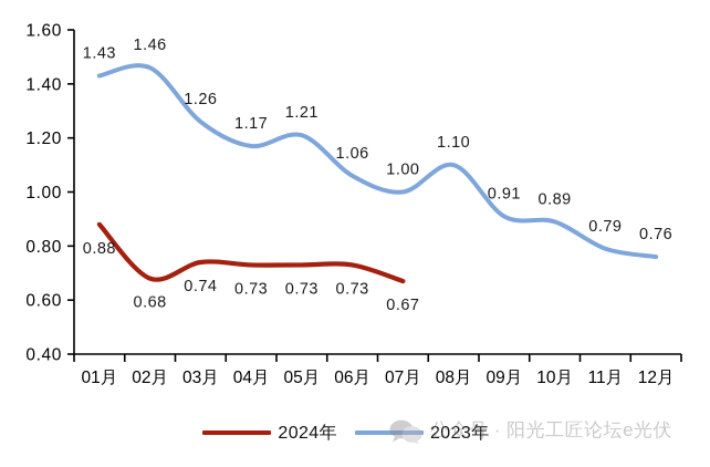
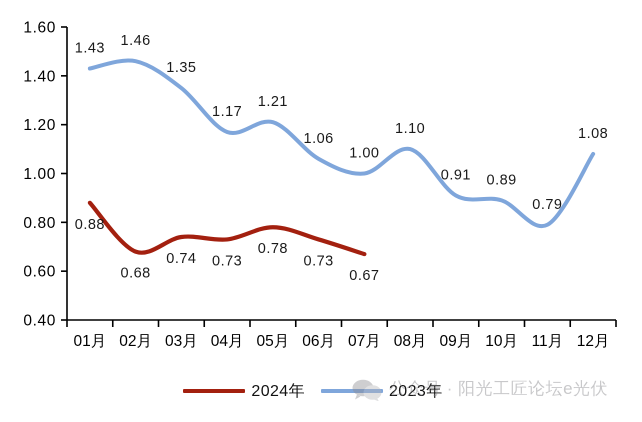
2023年/03月: 1.26 -> 1.35
2024年/05月: 0.73 -> 0.78
2023年/12月: 0.76 -> 1.08
